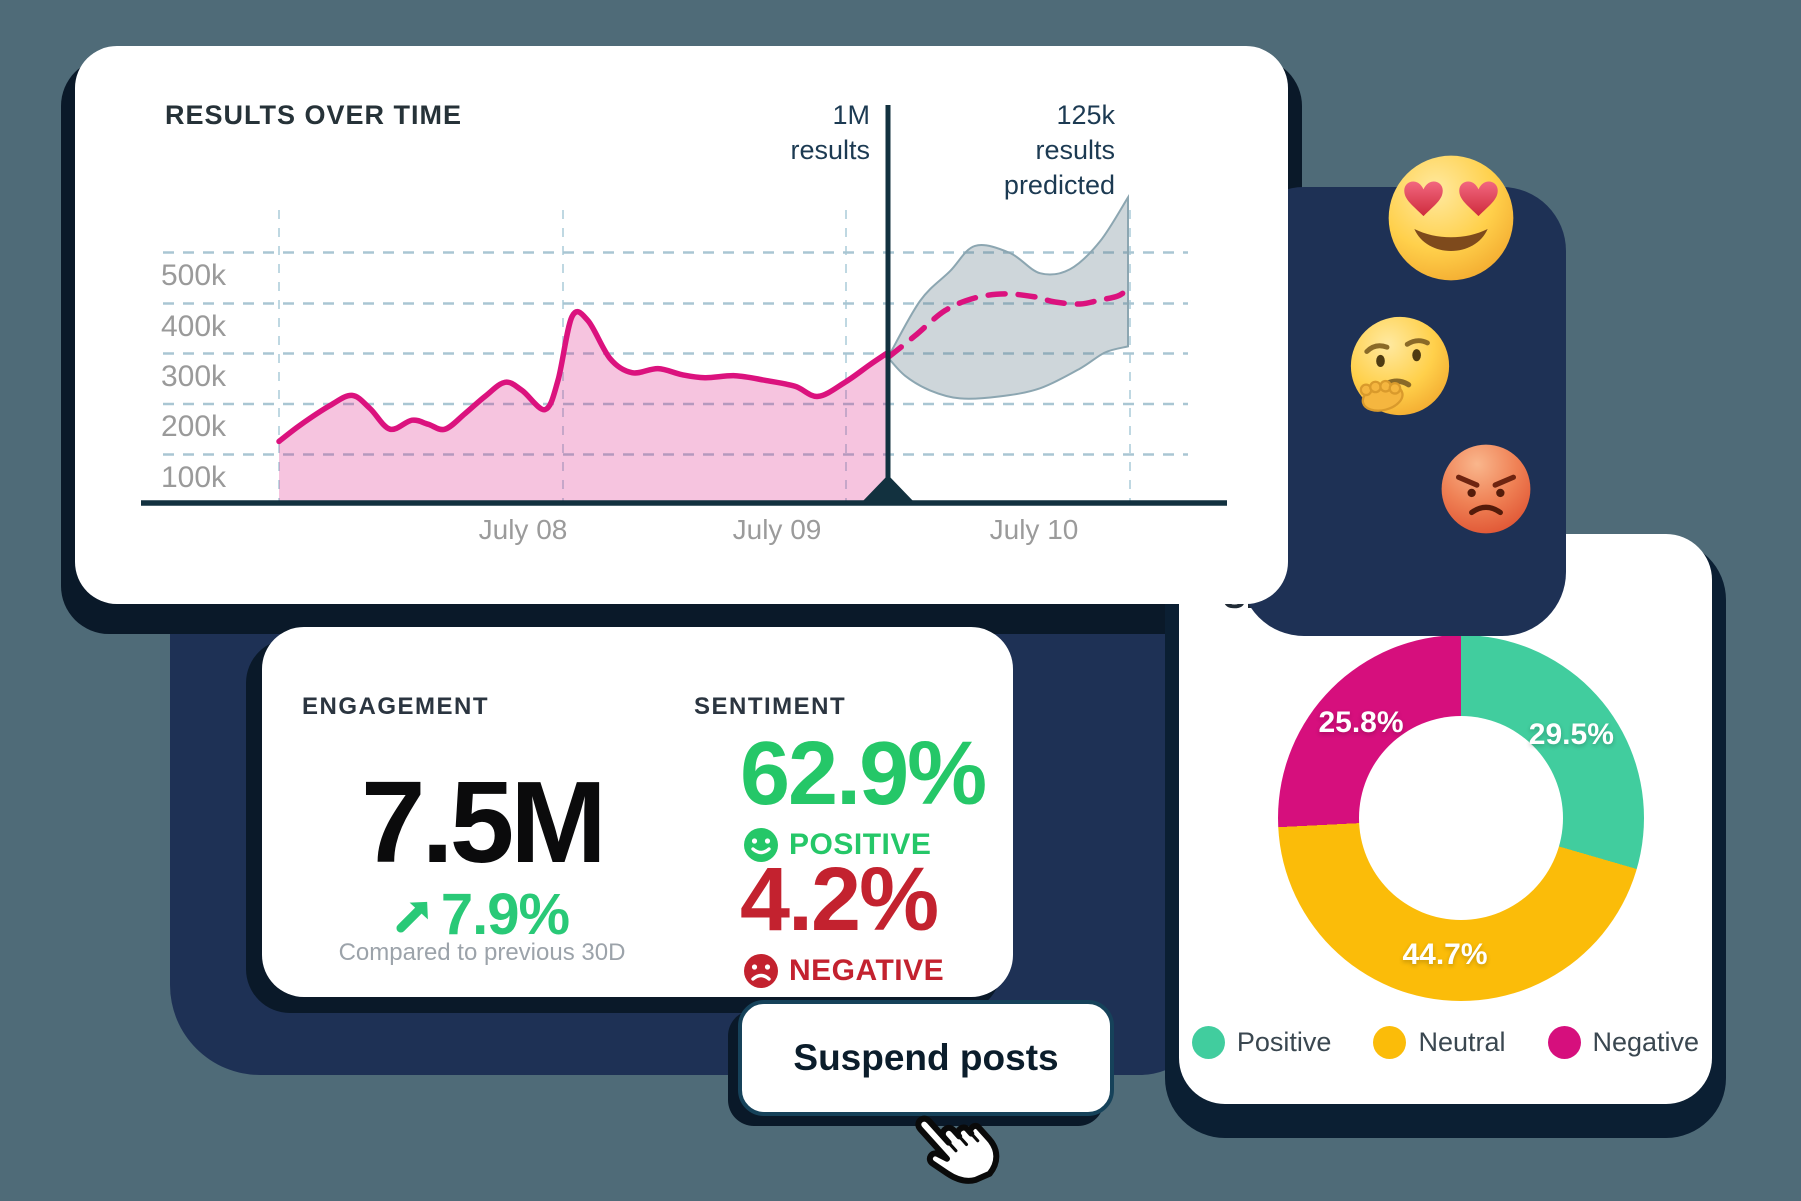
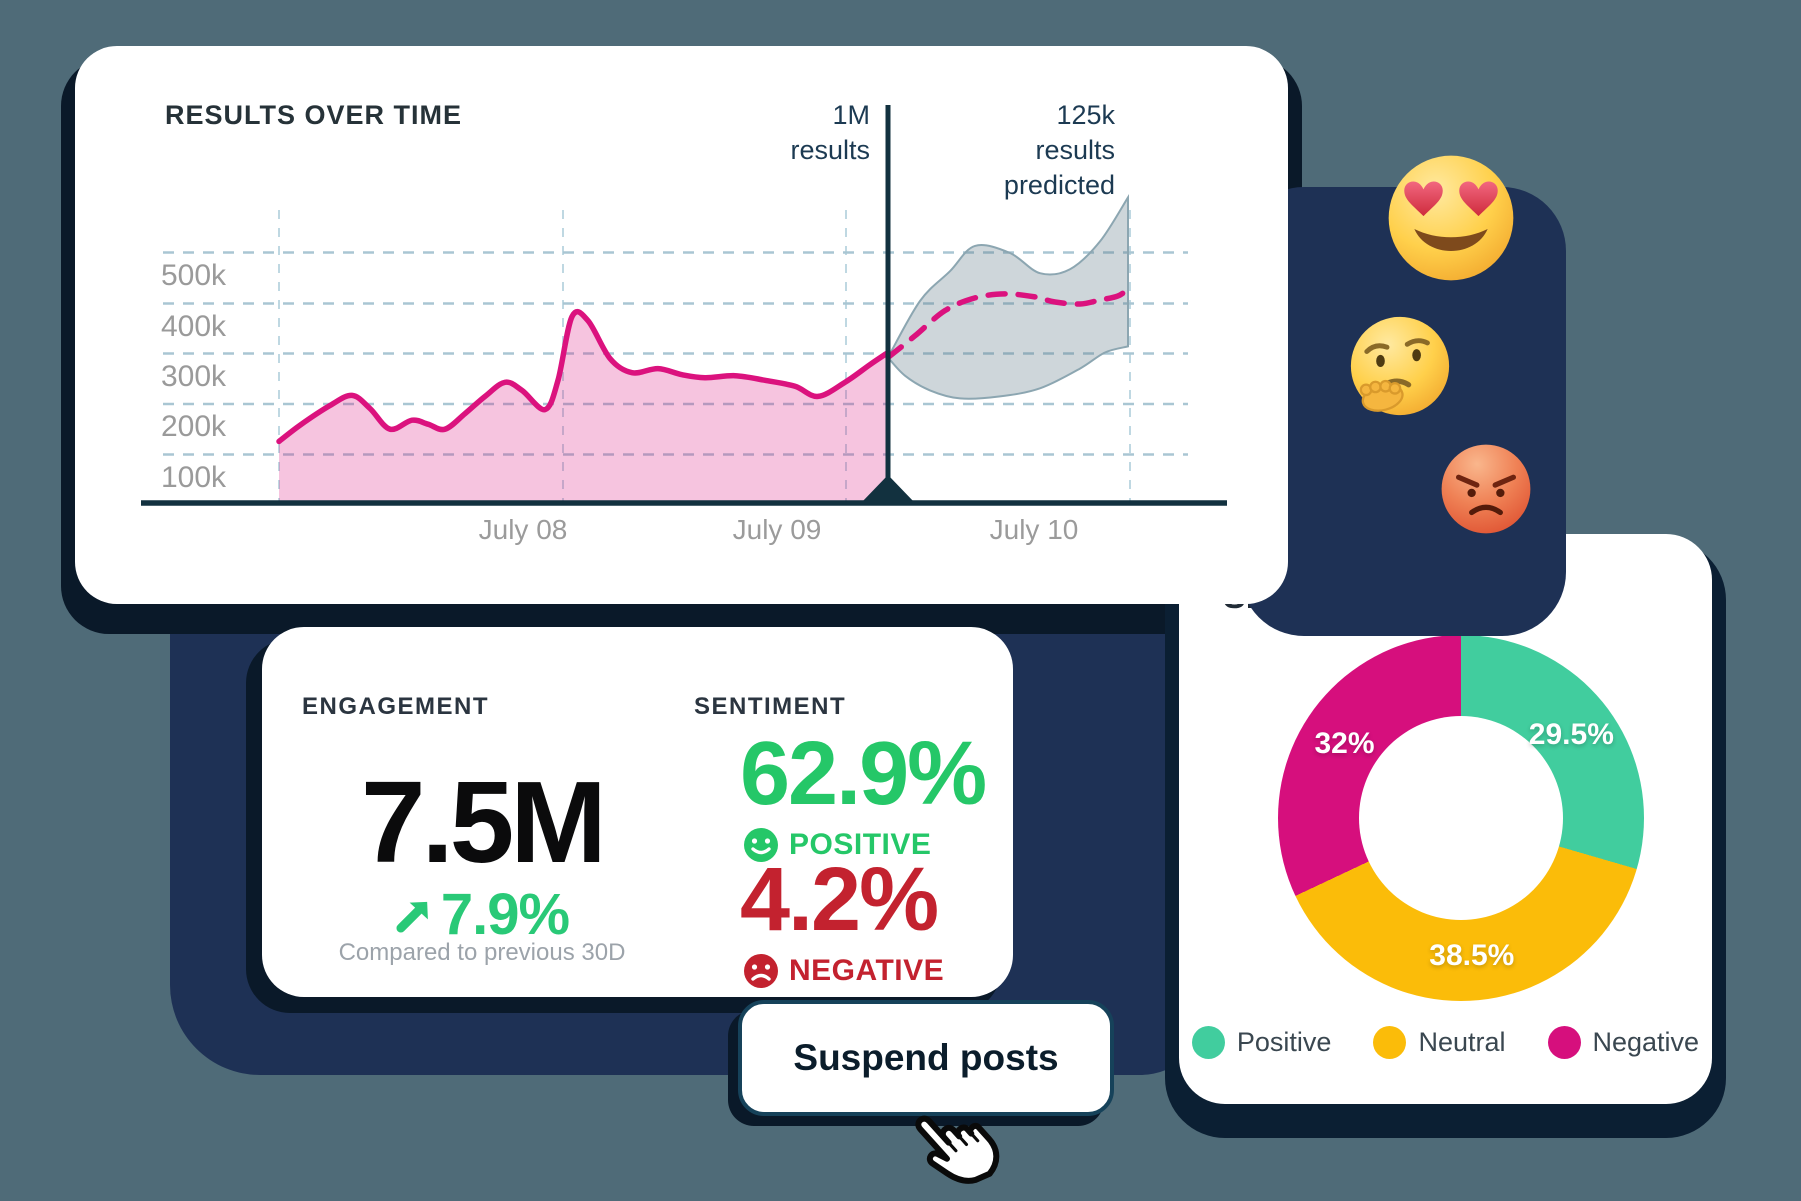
Share of sentiment/Neutral: 44.7% -> 38.5%
Share of sentiment/Negative: 25.8% -> 32%
